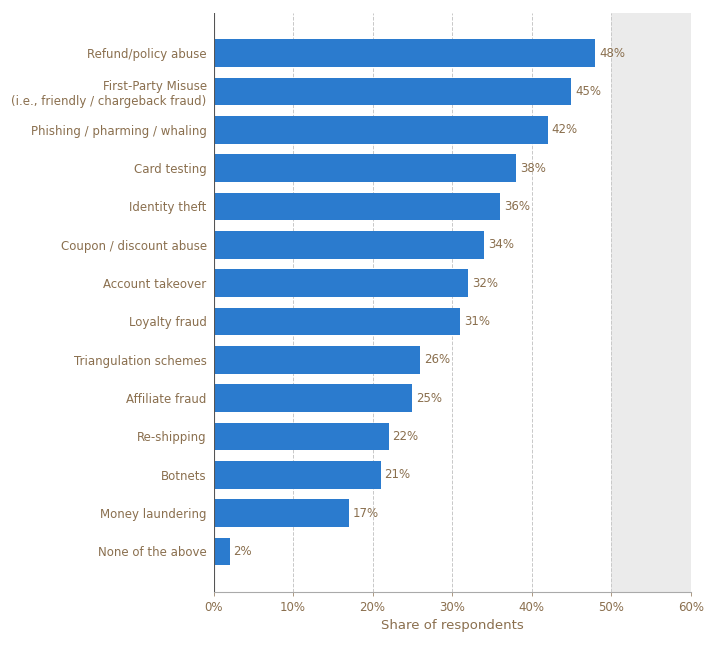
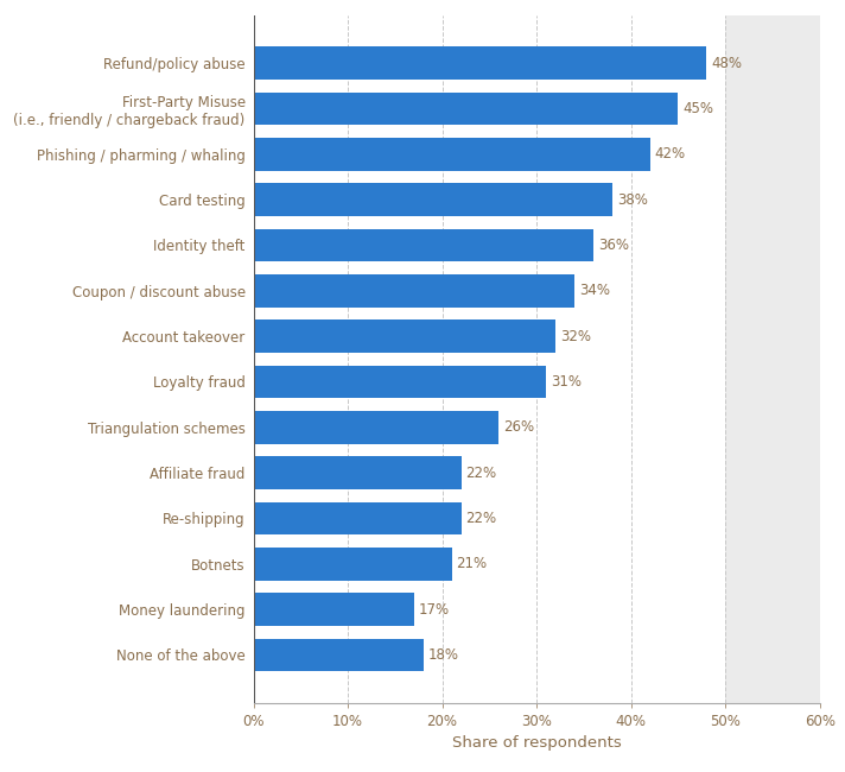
Affiliate fraud: 25% -> 22%
None of the above: 2% -> 18%
